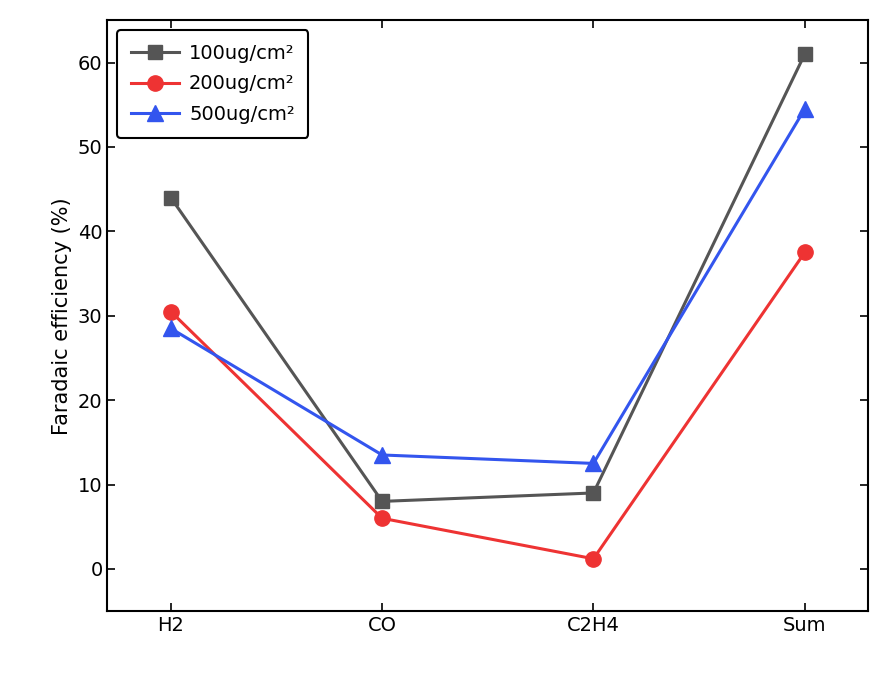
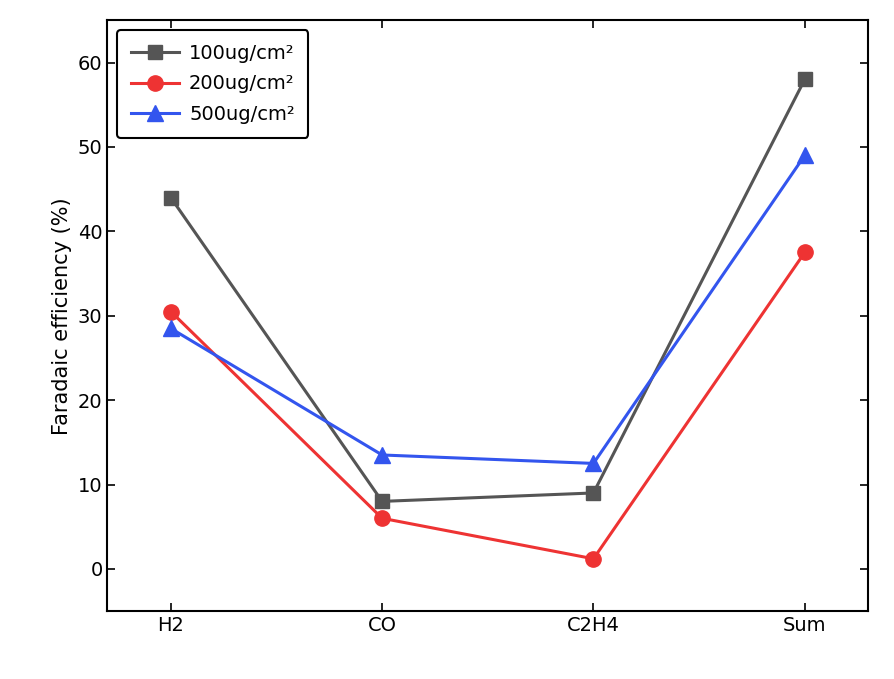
100ug/cm²/Sum: 61 -> 58
500ug/cm²/Sum: 54.5 -> 49.0
